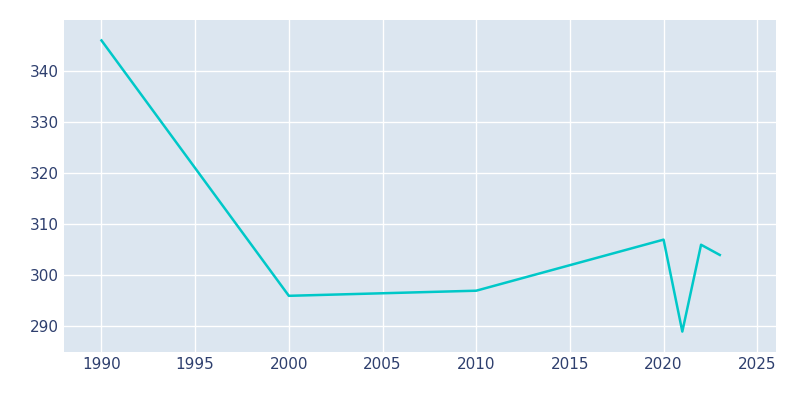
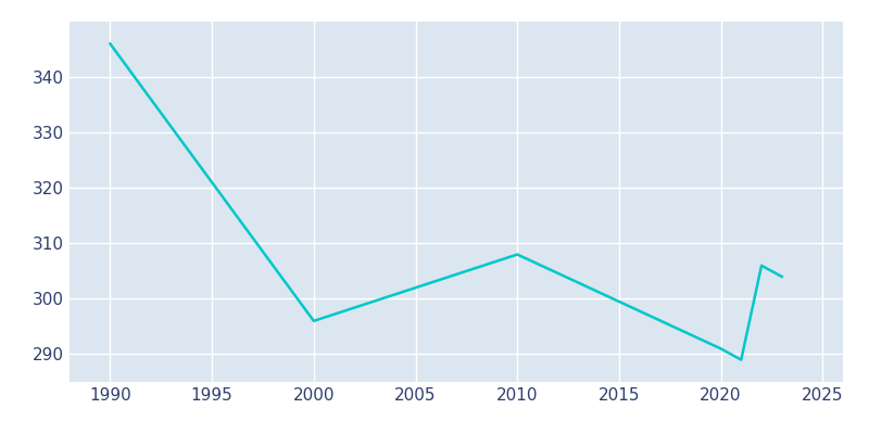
2010: 297 -> 308
2020: 307 -> 291
